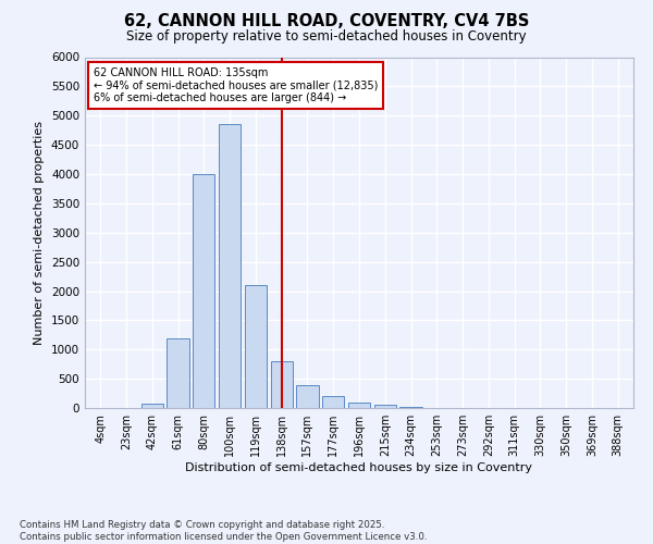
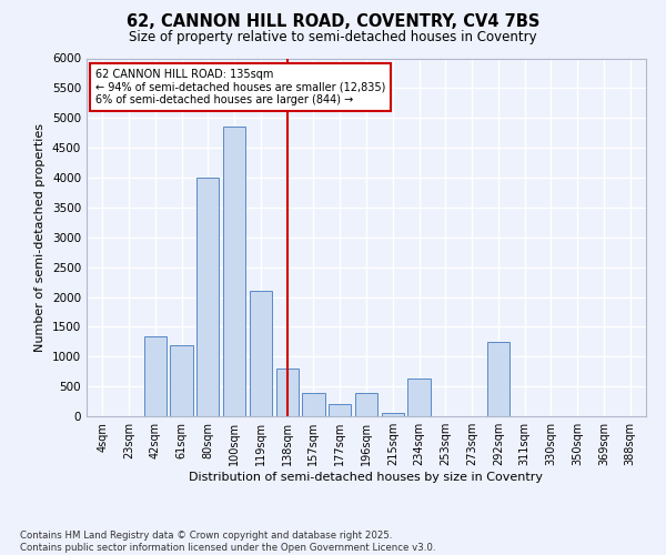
42sqm: 80 -> 1340
196sqm: 100 -> 400
234sqm: 20 -> 640
292sqm: 0 -> 1240
